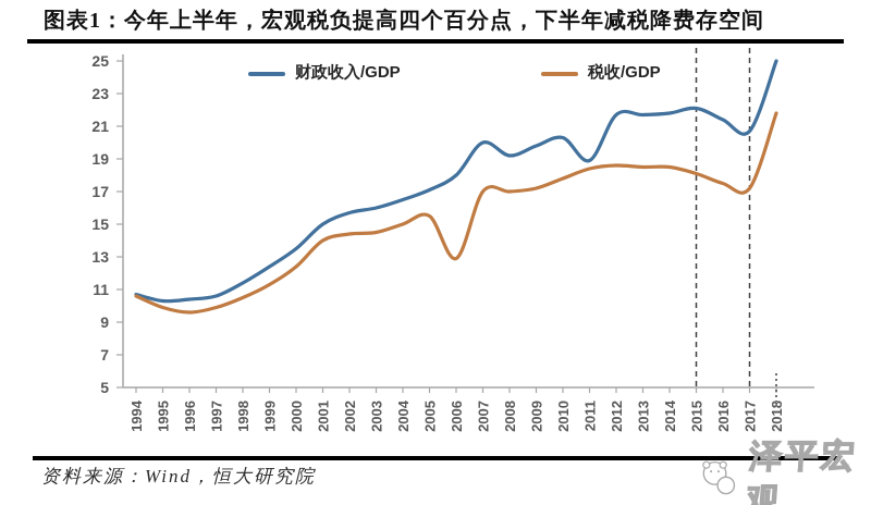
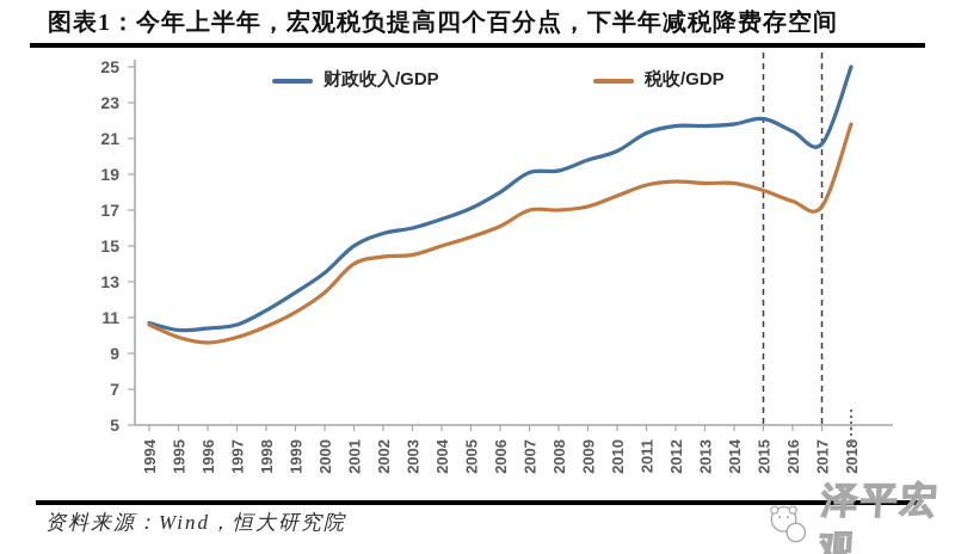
税收/GDP/2006: 12.9 -> 16.1
财政收入/GDP/2007: 20.0 -> 19.1
财政收入/GDP/2011: 18.9 -> 21.3
